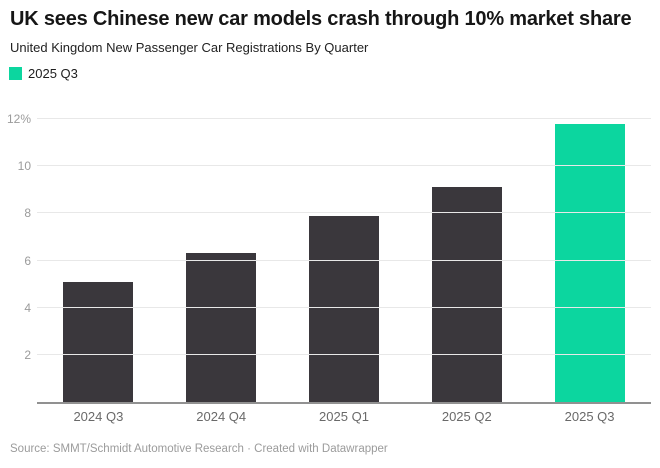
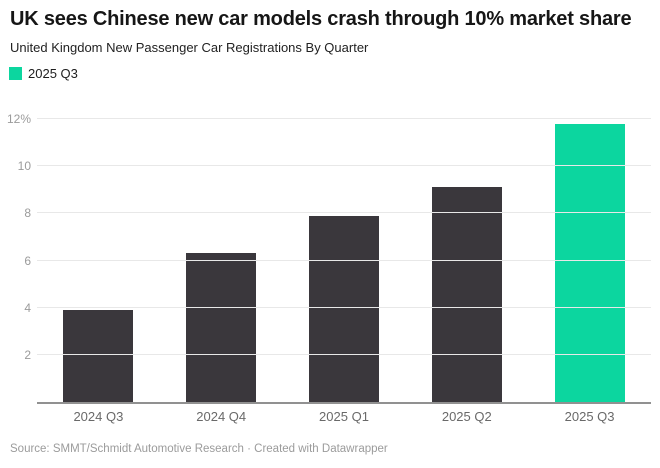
2024 Q3: 5.1% -> 3.9%
